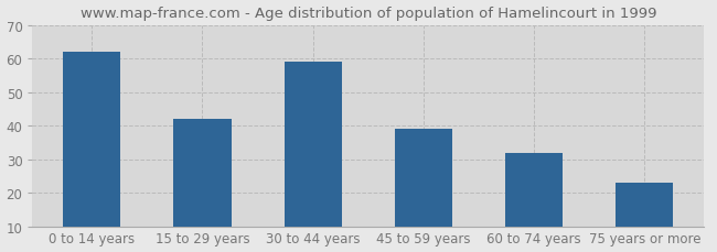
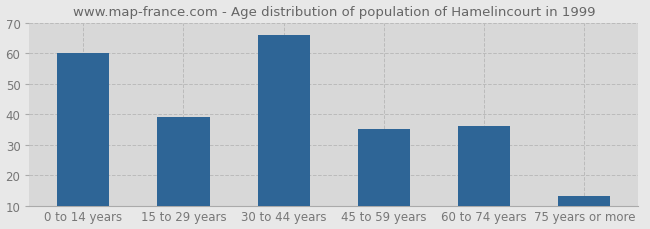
0 to 14 years: 62 -> 60
15 to 29 years: 42 -> 39
30 to 44 years: 59 -> 66
45 to 59 years: 39 -> 35
60 to 74 years: 32 -> 36
75 years or more: 23 -> 13
